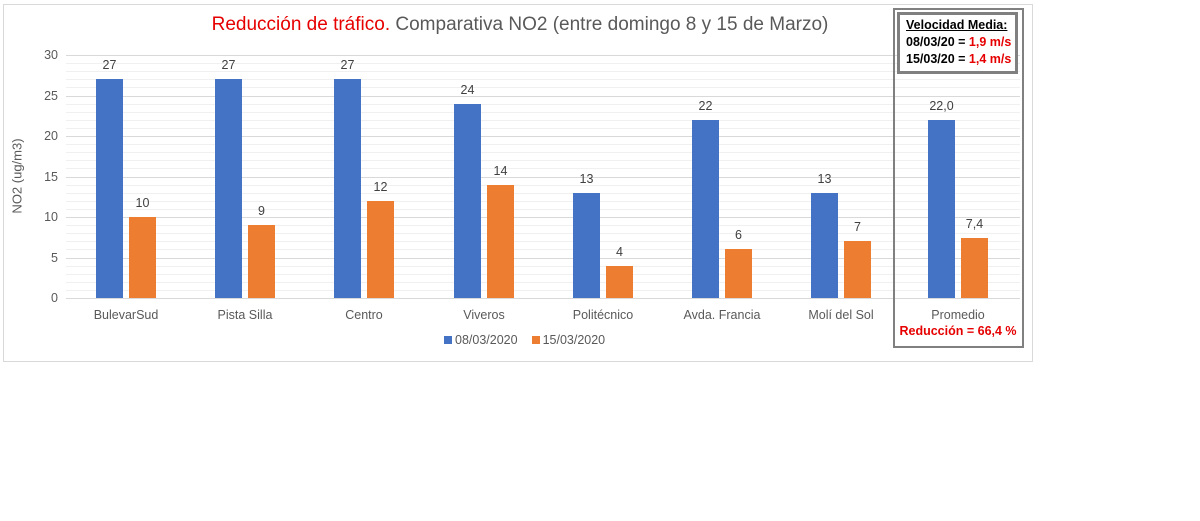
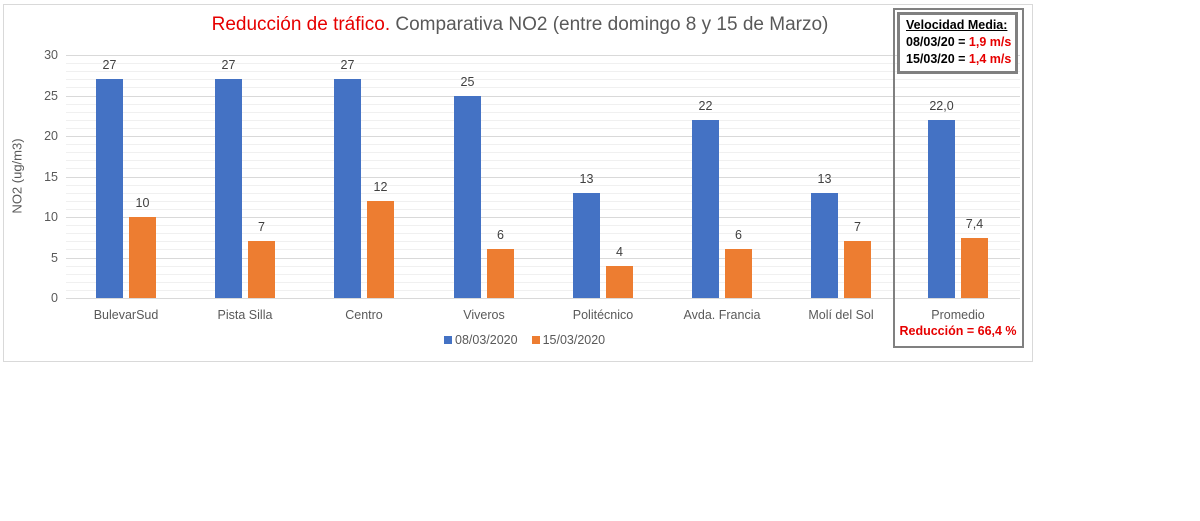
15/03/2020/Pista Silla: 9 -> 7
08/03/2020/Viveros: 24 -> 25
15/03/2020/Viveros: 14 -> 6
